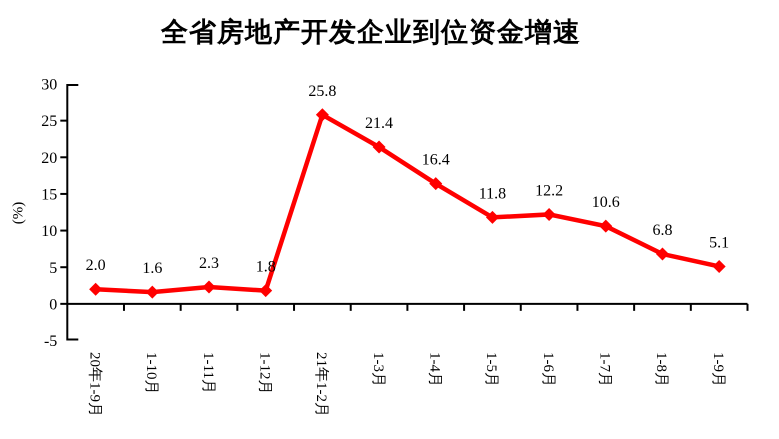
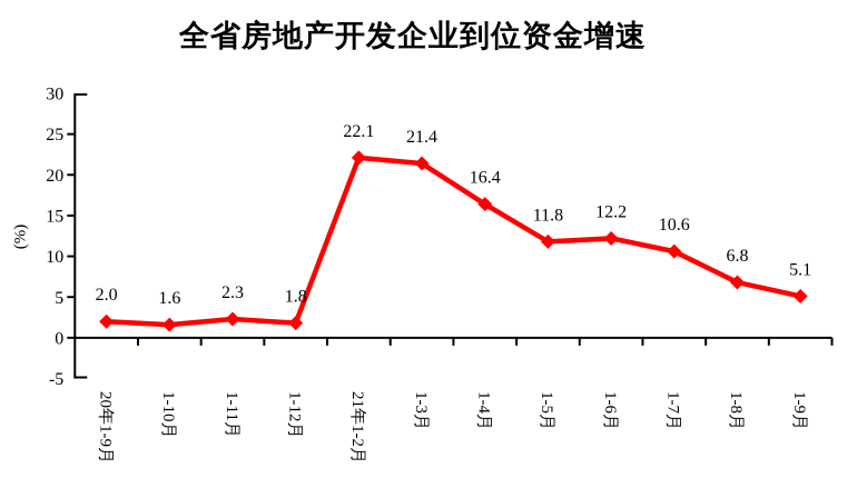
21年1-2月: 25.8 -> 22.1
